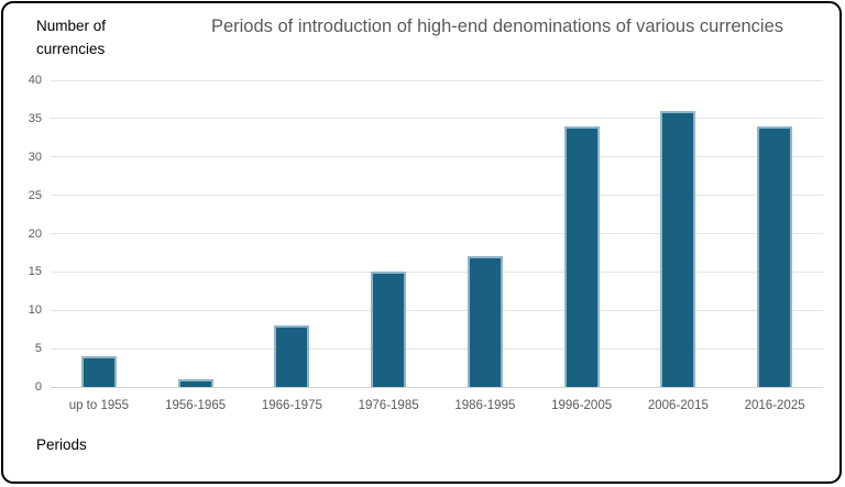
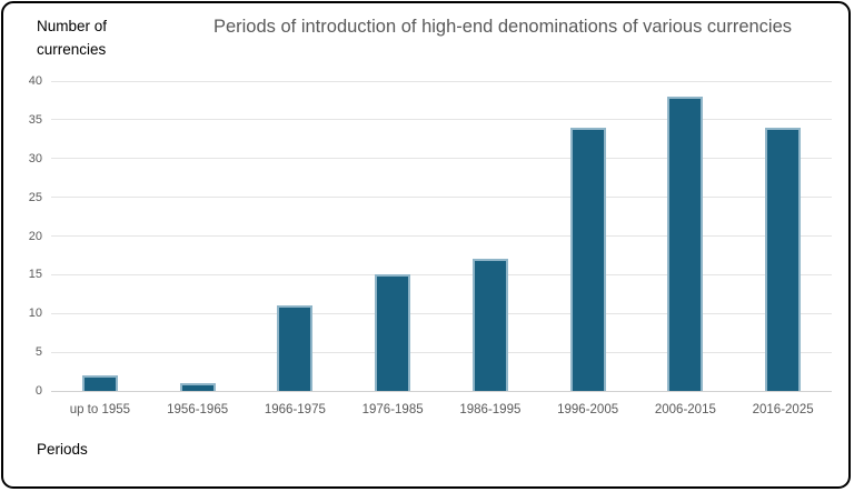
up to 1955: 4 -> 2
1966-1975: 8 -> 11
2006-2015: 36 -> 38
